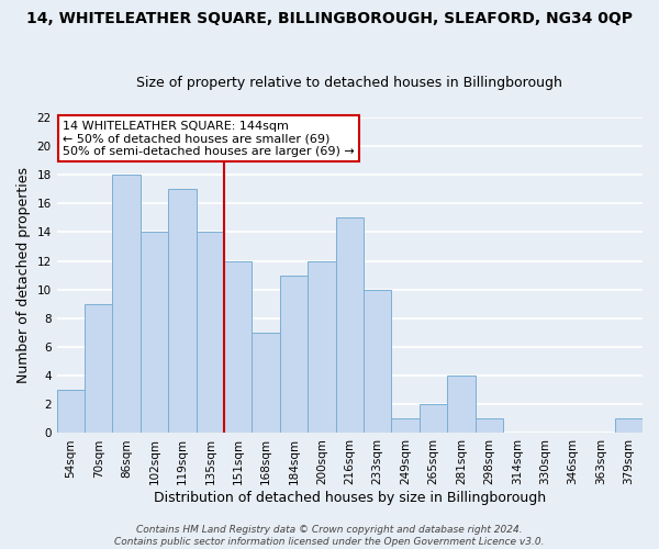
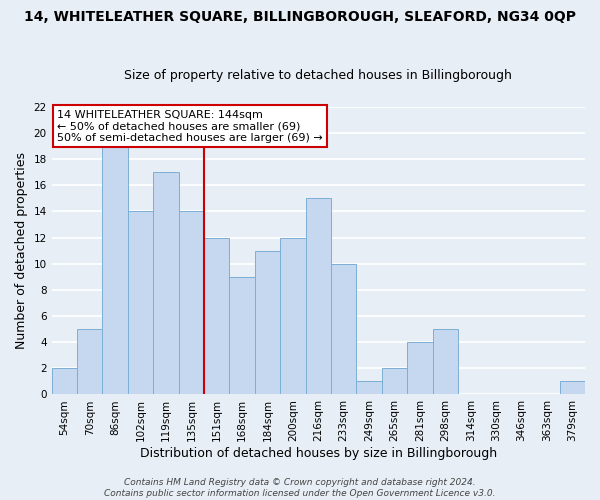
54sqm: 3 -> 2
70sqm: 9 -> 5
86sqm: 18 -> 19
168sqm: 7 -> 9
298sqm: 1 -> 5
